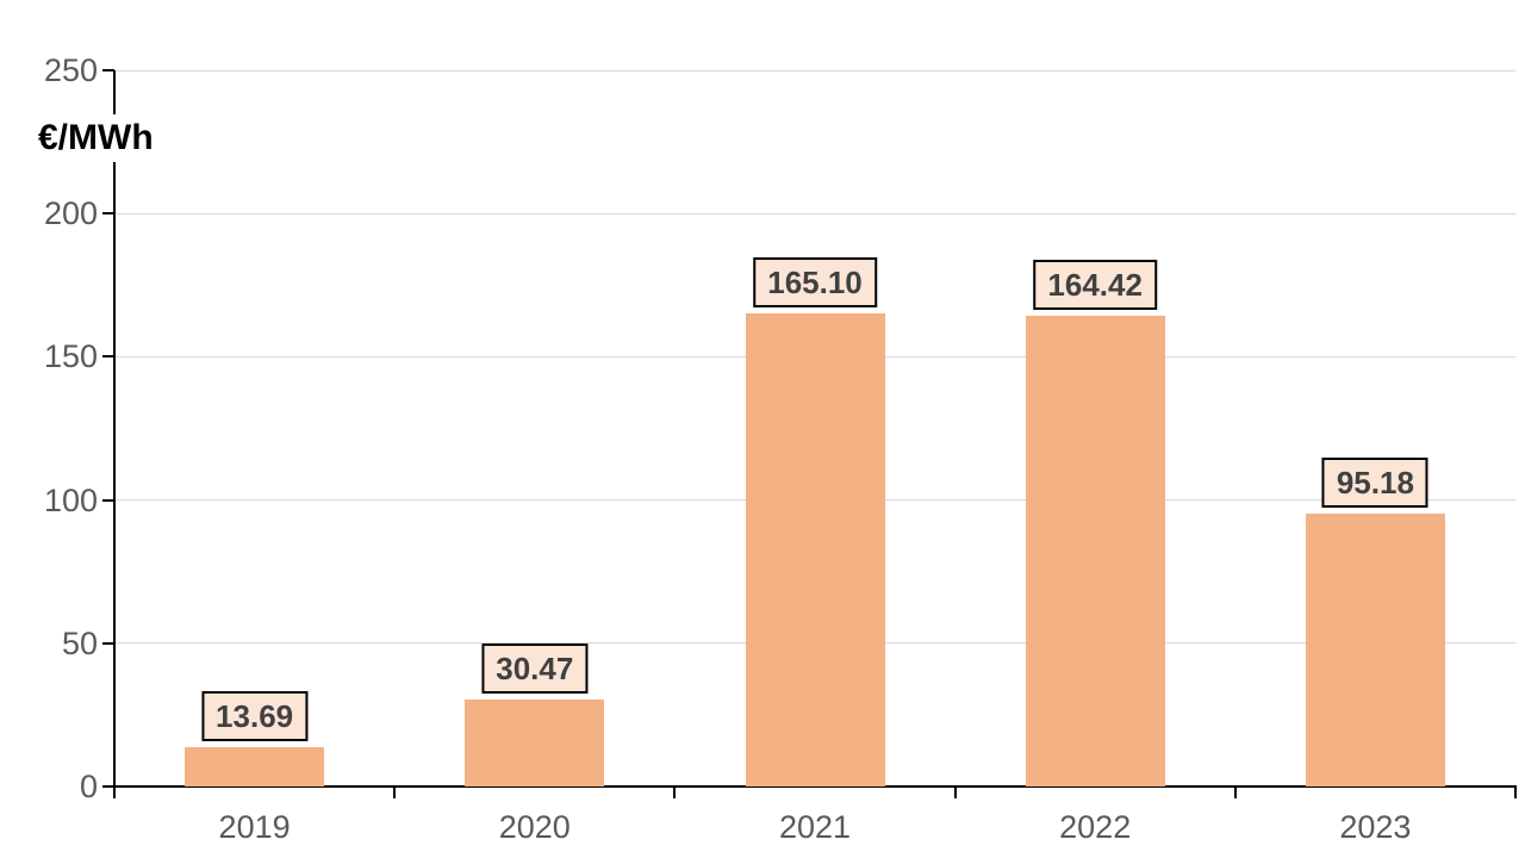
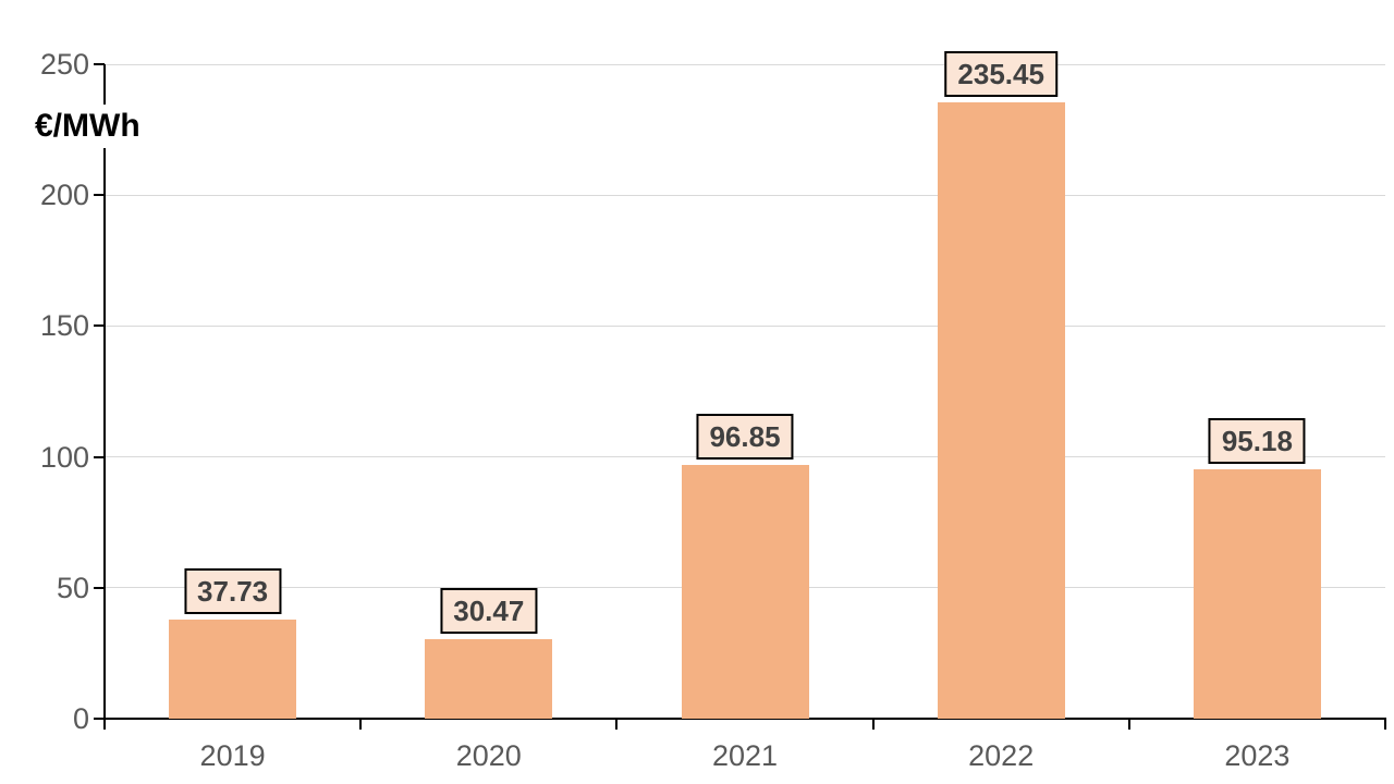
2019: 13.69 -> 37.73
2021: 165.10 -> 96.85
2022: 164.42 -> 235.45
